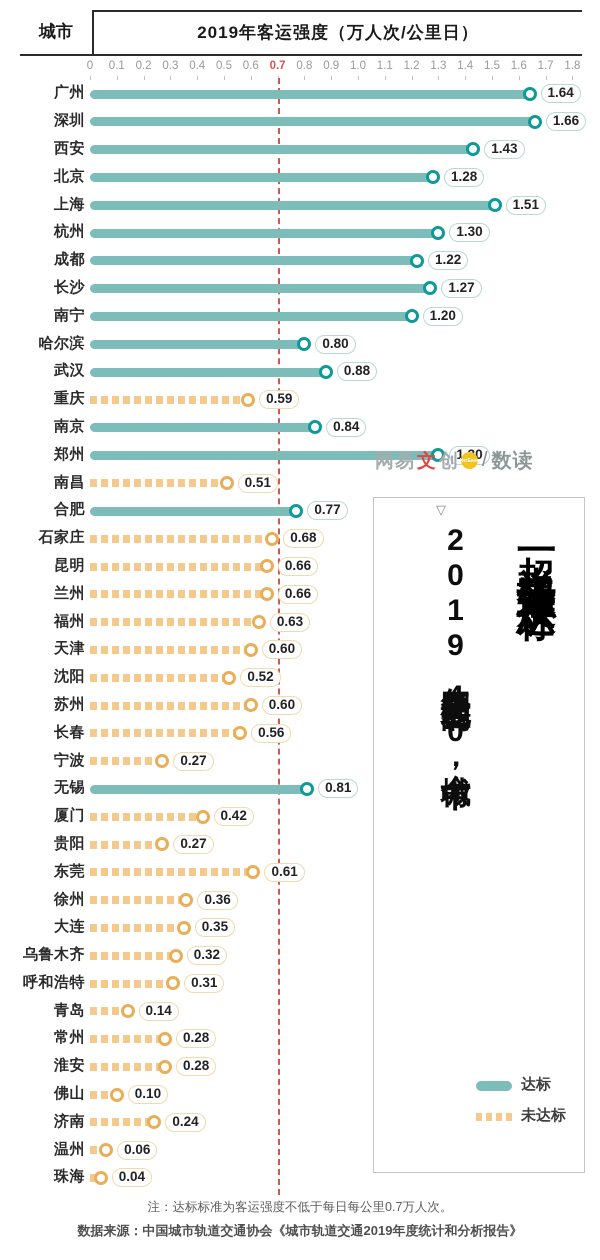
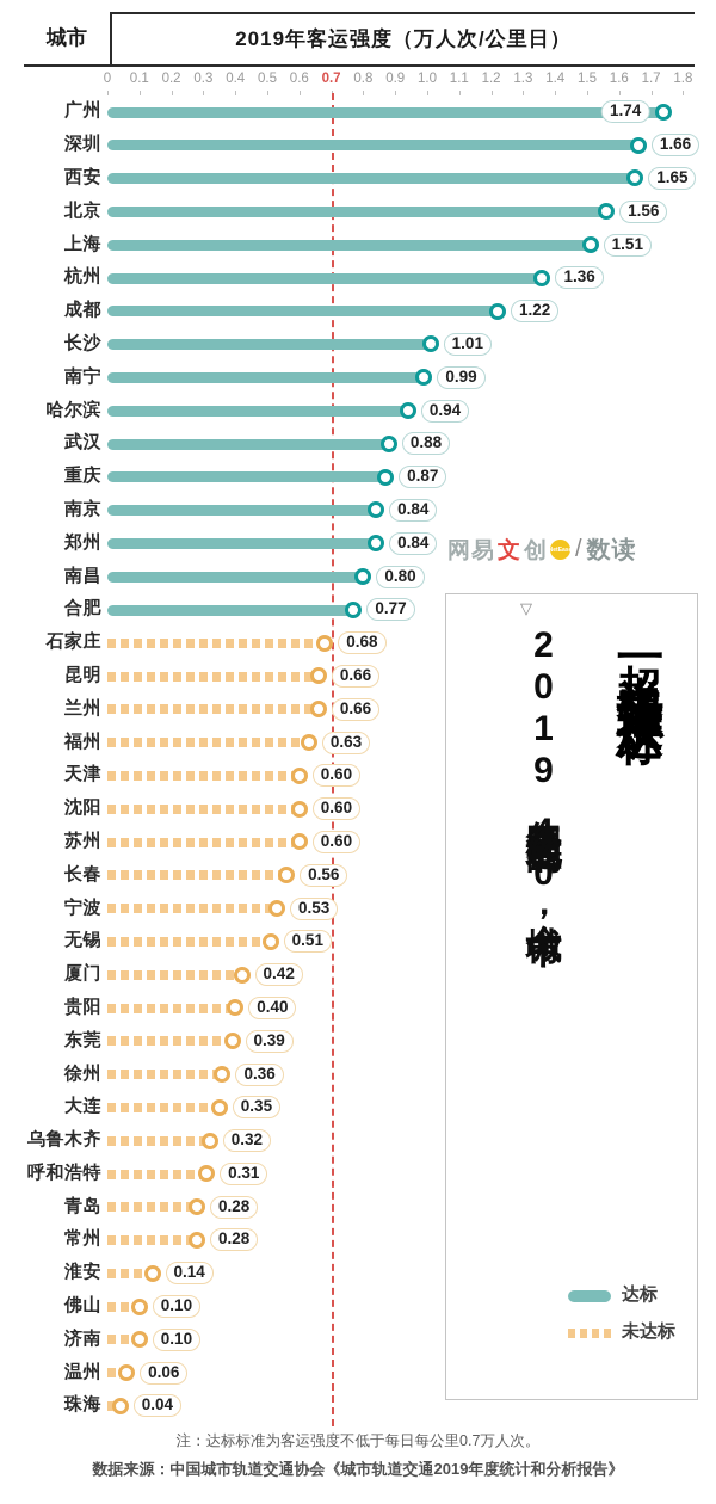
广州: 1.64 -> 1.74
西安: 1.43 -> 1.65
北京: 1.28 -> 1.56
杭州: 1.30 -> 1.36
长沙: 1.27 -> 1.01
南宁: 1.20 -> 0.99
哈尔滨: 0.80 -> 0.94
重庆: 0.59 -> 0.87
郑州: 1.30 -> 0.84
南昌: 0.51 -> 0.80
沈阳: 0.52 -> 0.60
宁波: 0.27 -> 0.53
无锡: 0.81 -> 0.51
贵阳: 0.27 -> 0.40
东莞: 0.61 -> 0.39
青岛: 0.14 -> 0.28
淮安: 0.28 -> 0.14
济南: 0.24 -> 0.10
